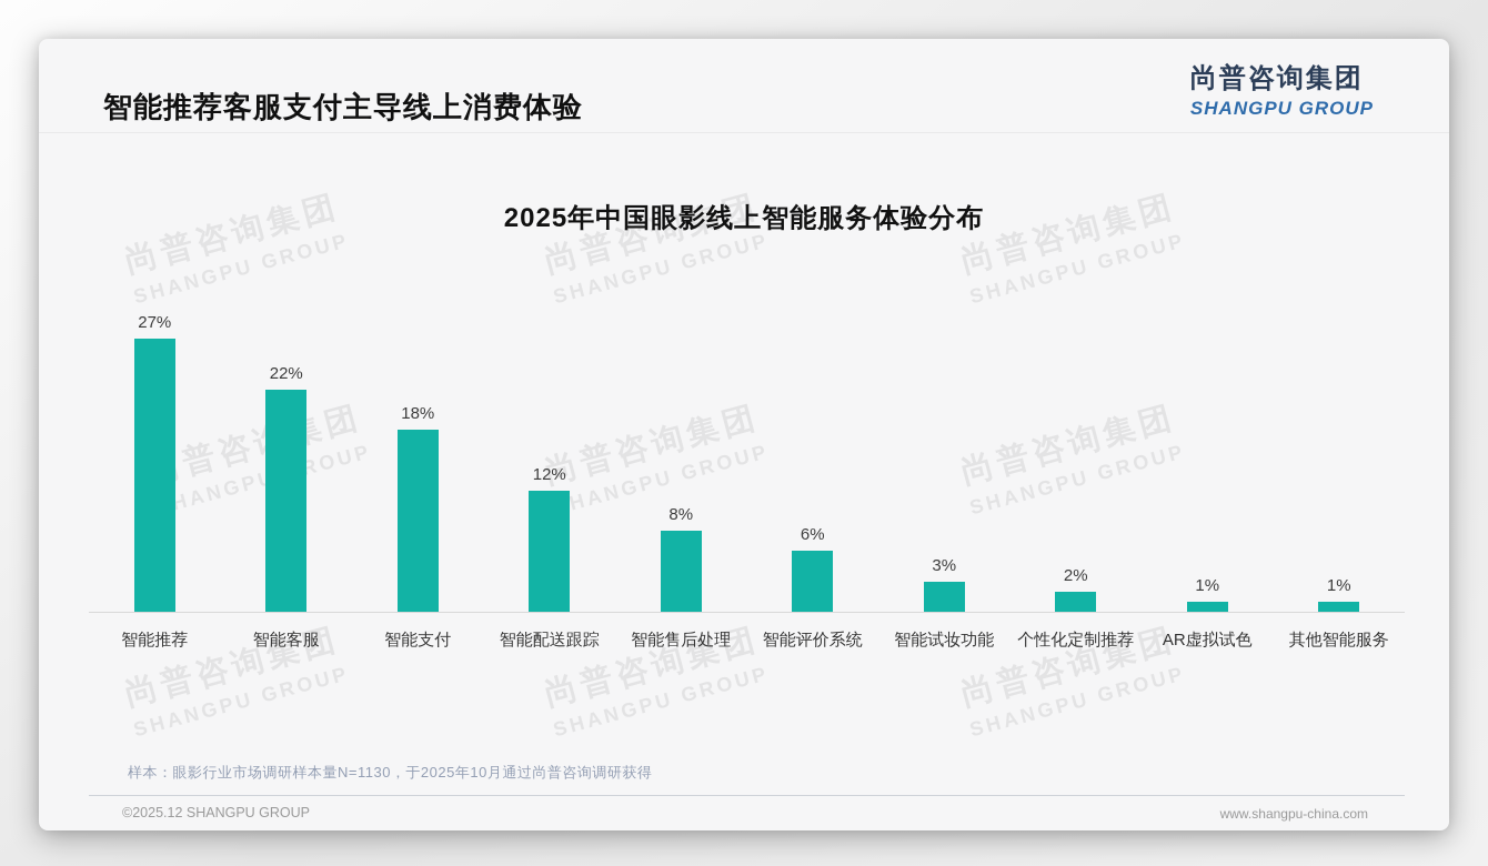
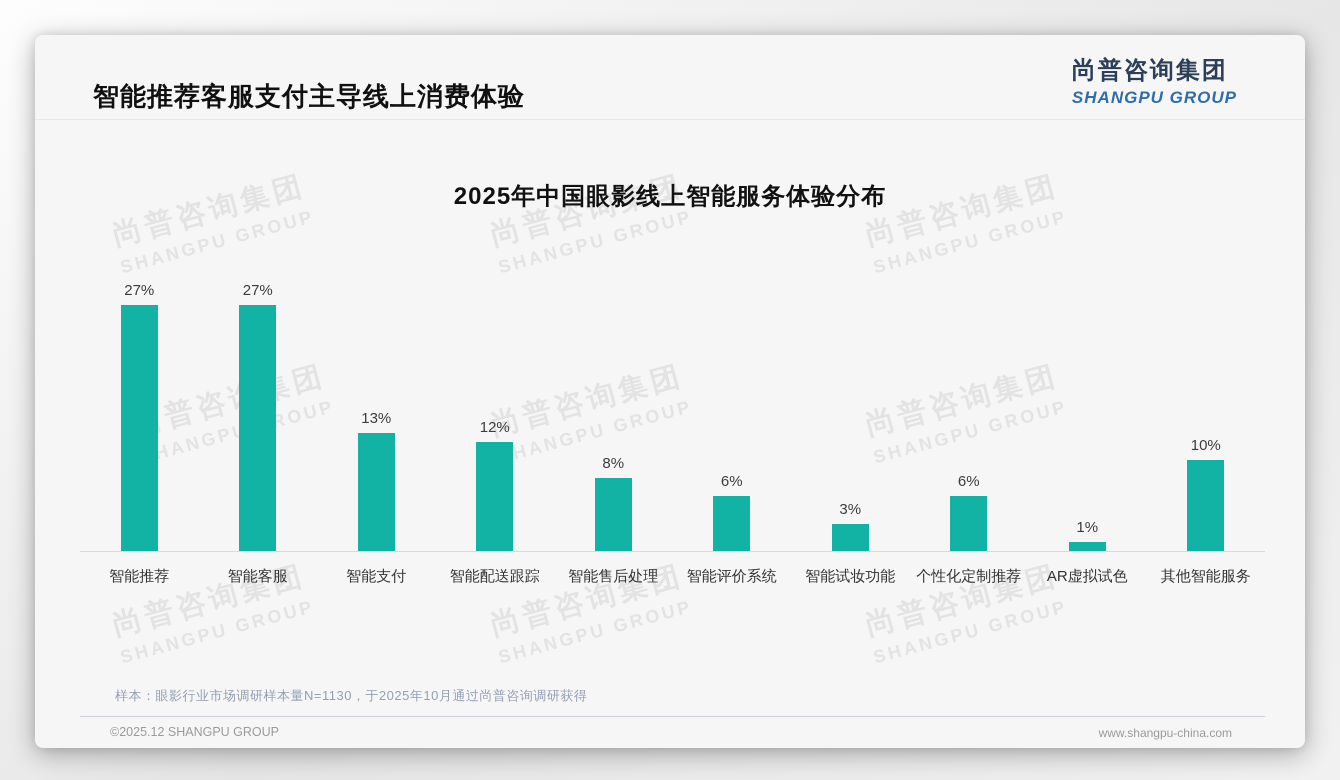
智能客服: 22% -> 27%
智能支付: 18% -> 13%
个性化定制推荐: 2% -> 6%
其他智能服务: 1% -> 10%
